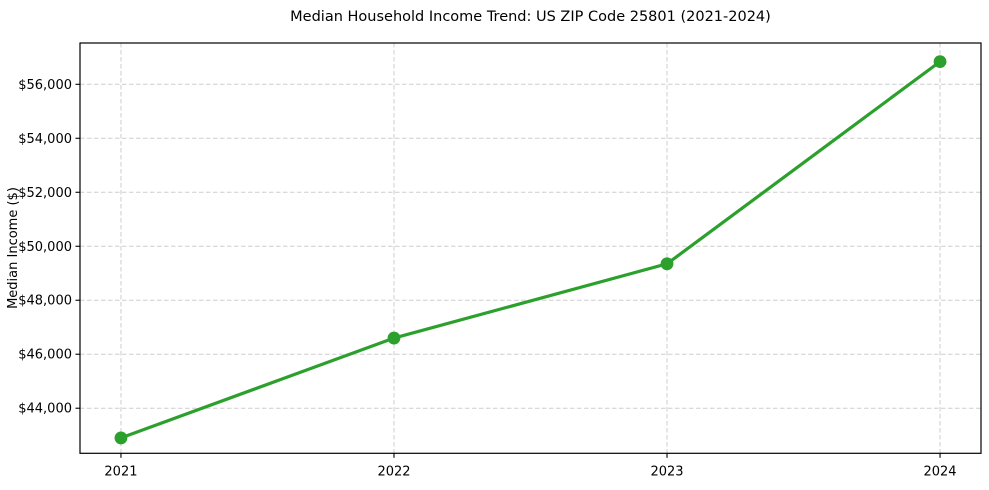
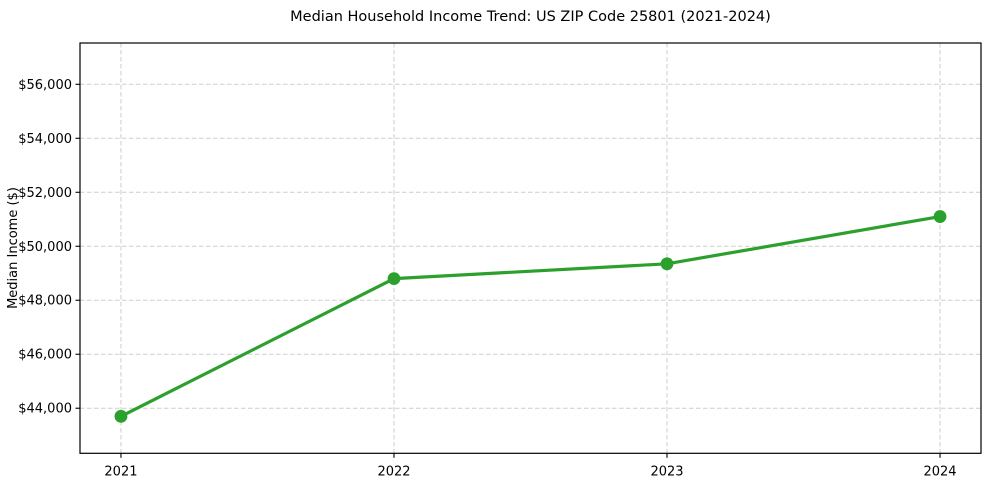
2021: $42900 -> $43700
2022: $46600 -> $48800
2024: $56800 -> $51100
